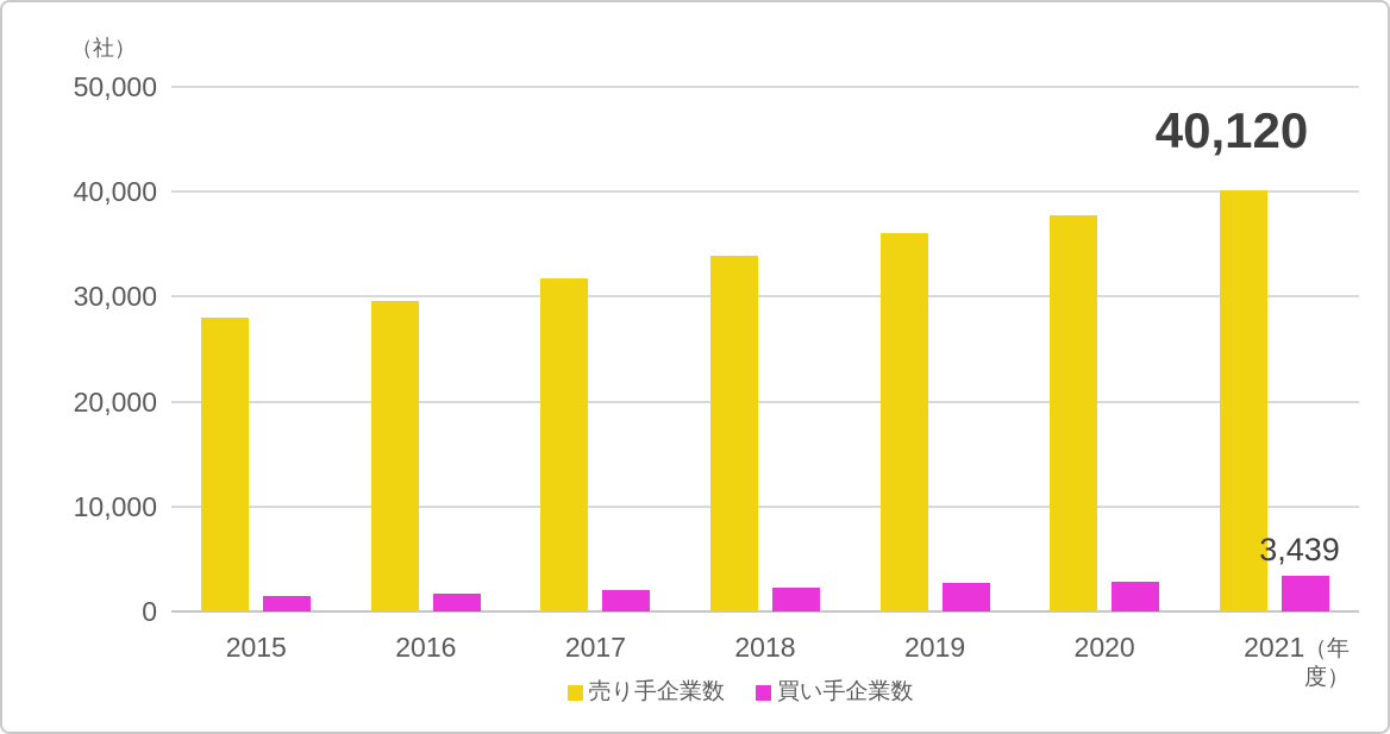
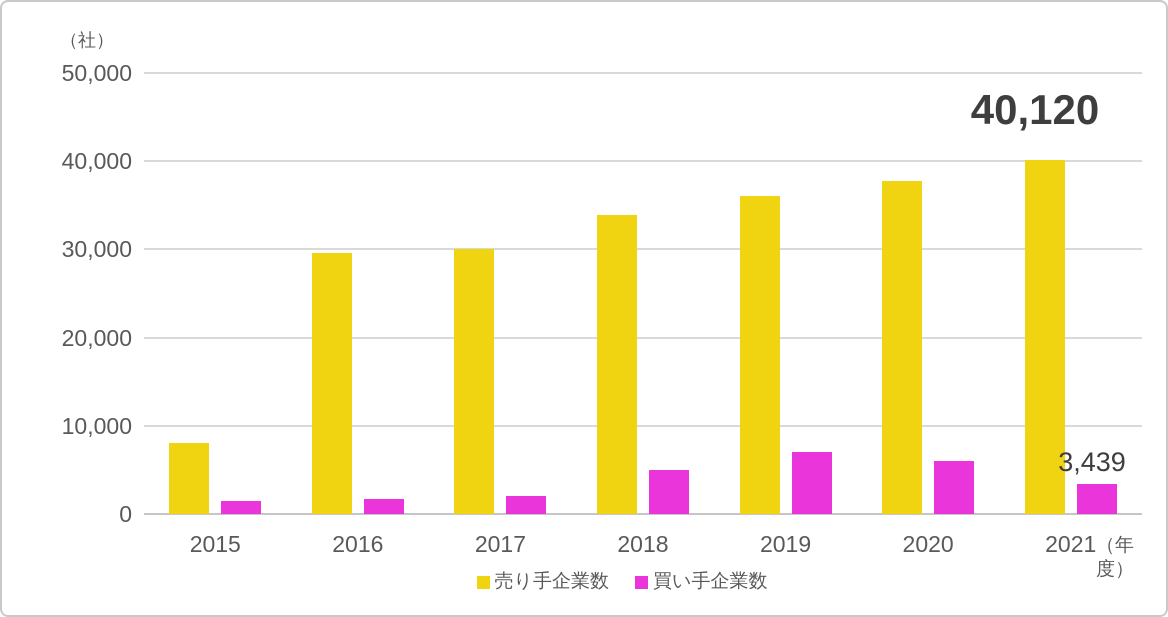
売り手企業数/2015: 28000 -> 8000
売り手企業数/2017: 32000 -> 30000
買い手企業数/2018: 2000 -> 5000
買い手企業数/2019: 3000 -> 7000
買い手企業数/2020: 3000 -> 6000
